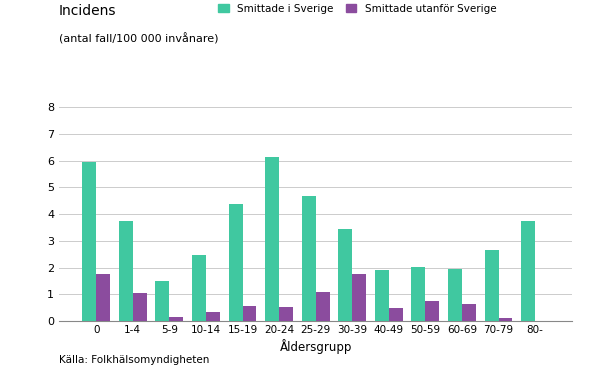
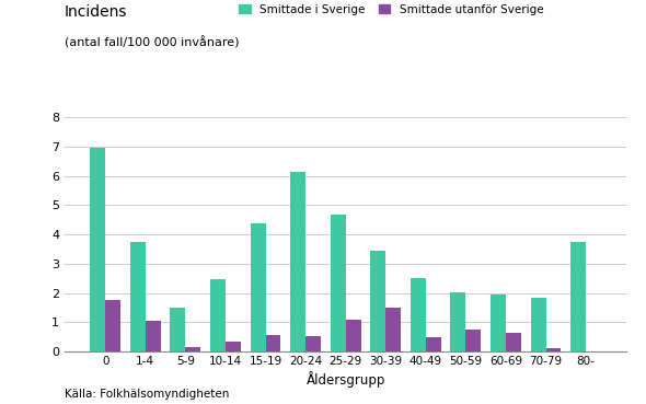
Smittade i Sverige/0: 5.95 -> 6.95
Smittade utanför Sverige/30-39: 1.75 -> 1.50
Smittade i Sverige/40-49: 1.90 -> 2.52
Smittade i Sverige/70-79: 2.65 -> 1.85
